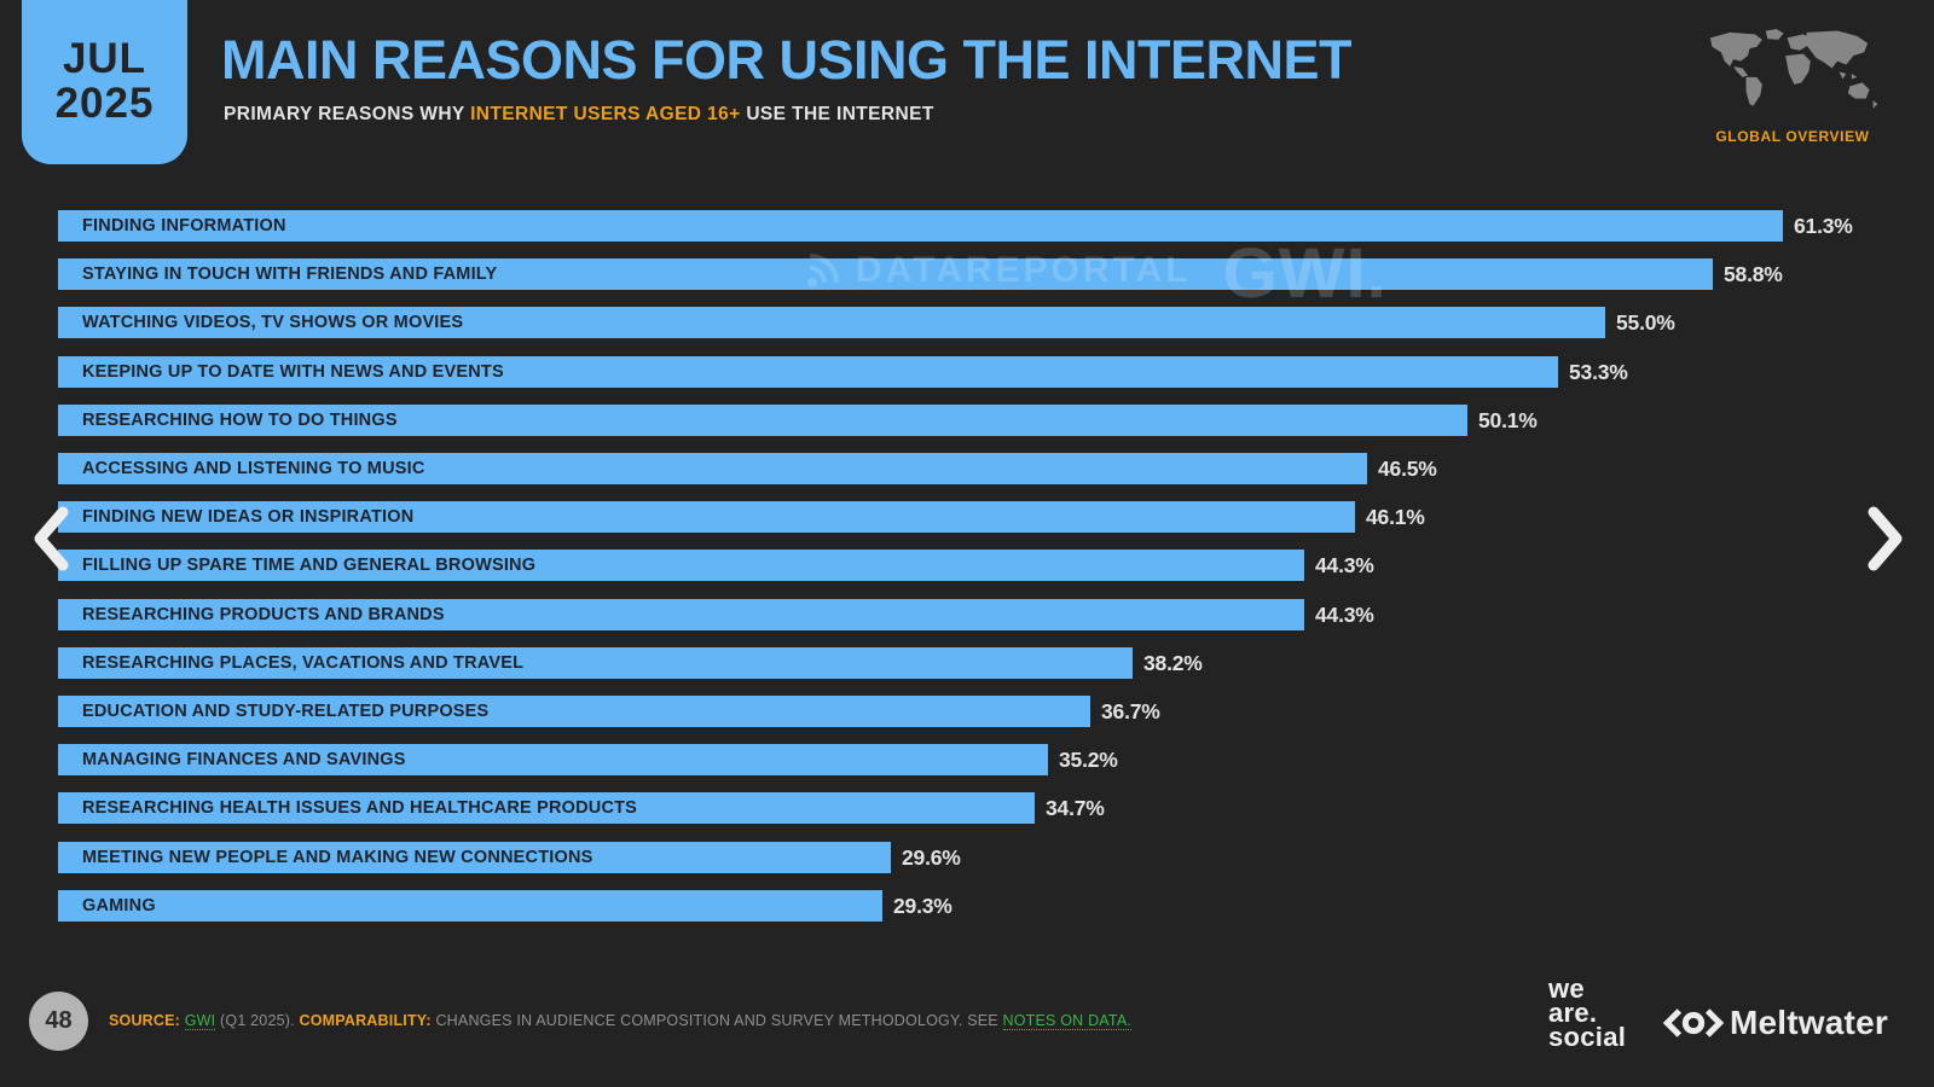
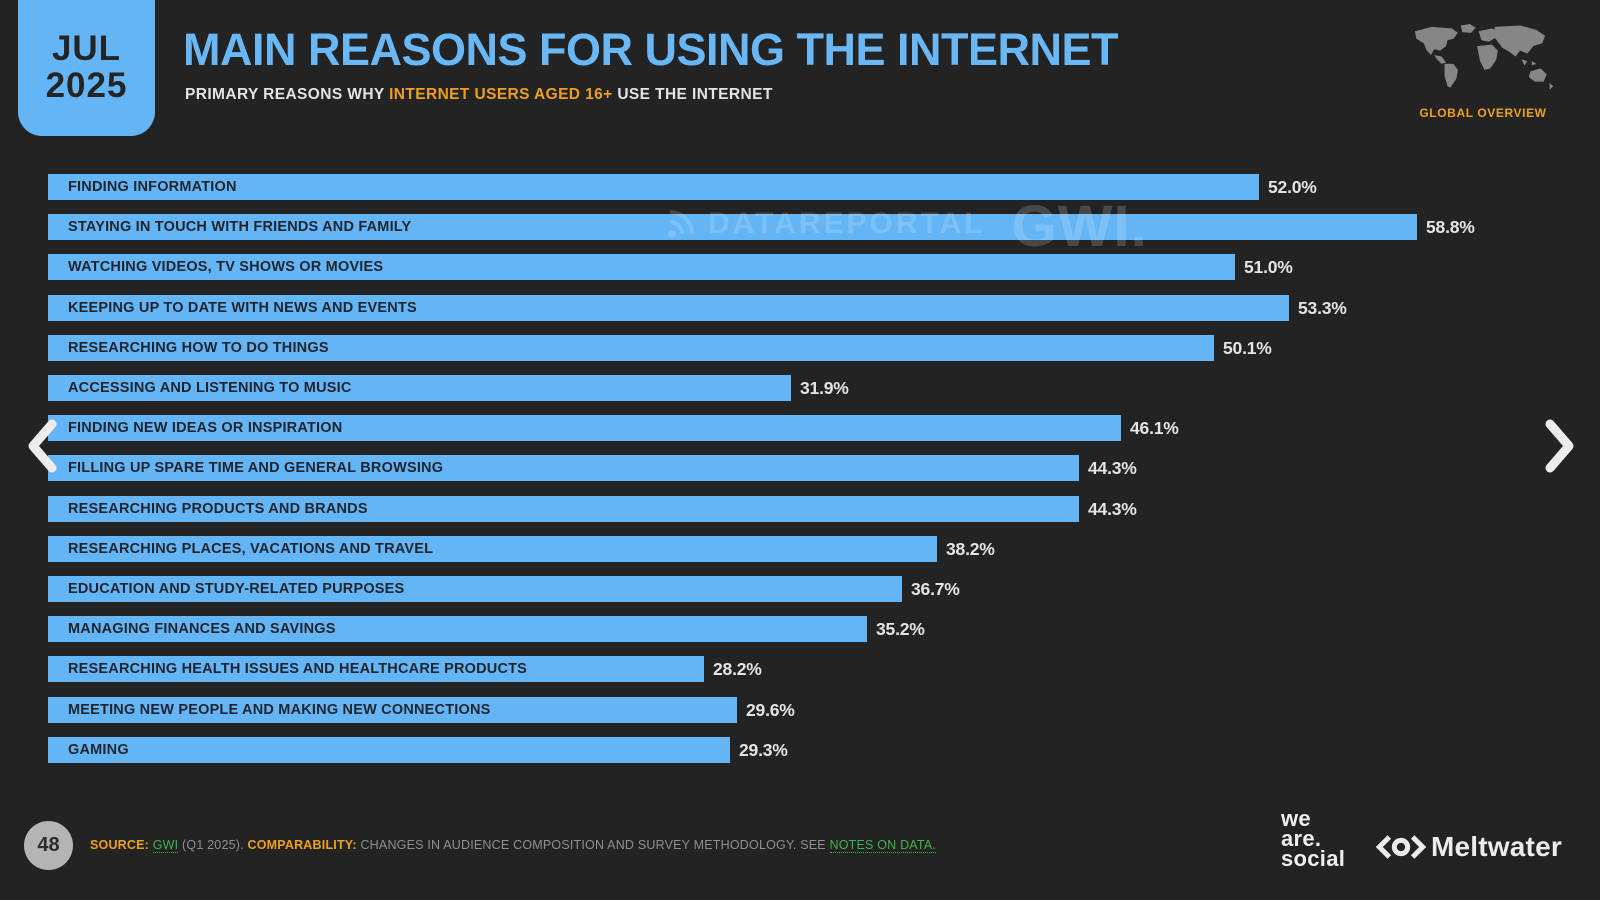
FINDING INFORMATION: 61.3% -> 52.0%
WATCHING VIDEOS, TV SHOWS OR MOVIES: 55.0% -> 51.0%
ACCESSING AND LISTENING TO MUSIC: 46.5% -> 31.9%
RESEARCHING HEALTH ISSUES AND HEALTHCARE PRODUCTS: 34.7% -> 28.2%
